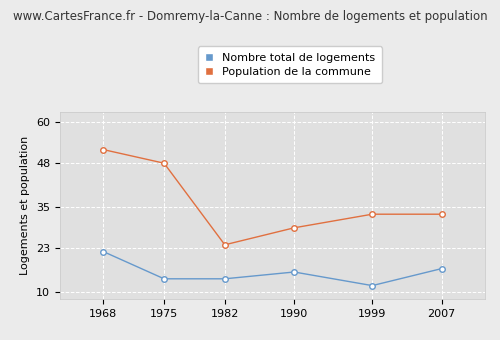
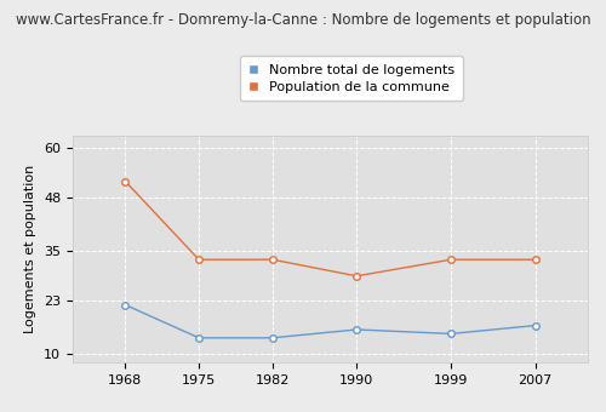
Population de la commune/1975: 48 -> 33
Population de la commune/1982: 24 -> 33
Nombre total de logements/1999: 12 -> 15
